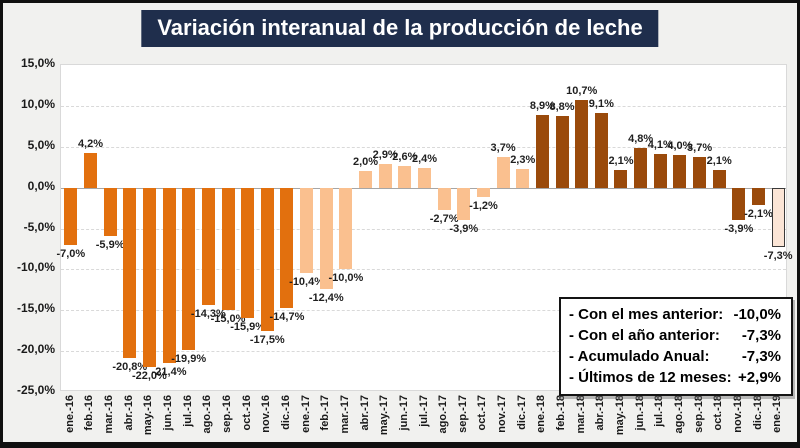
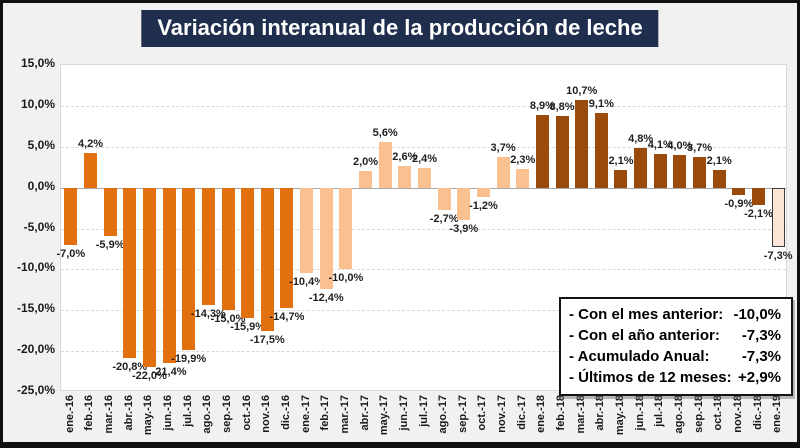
may.-17: 2,9% -> 5,6%
nov.-18: -3,9% -> -0,9%
